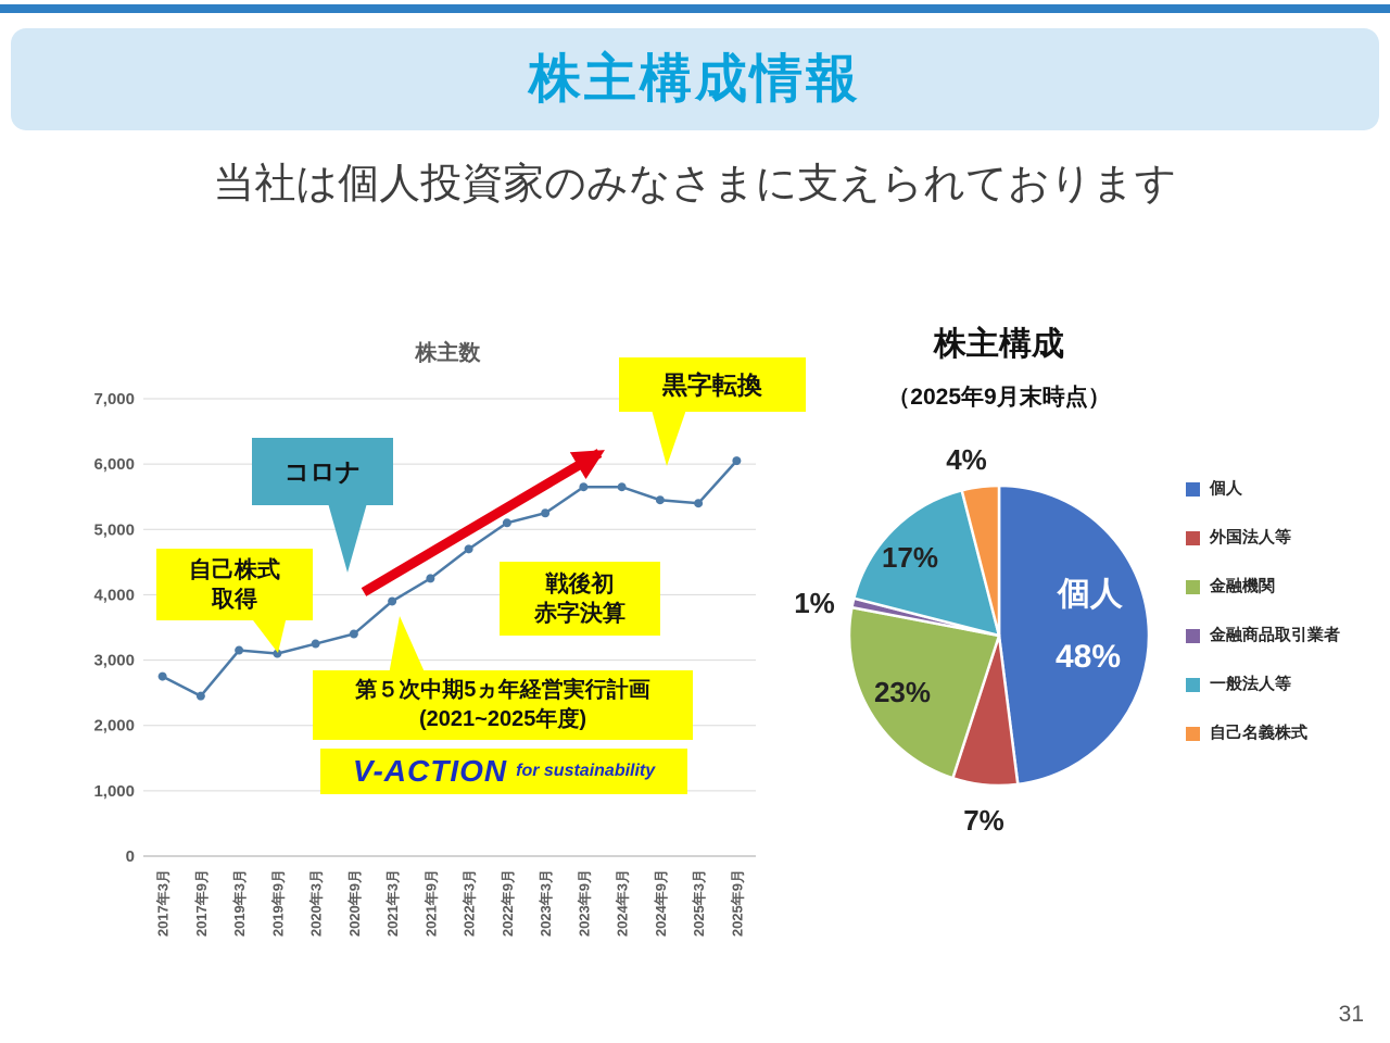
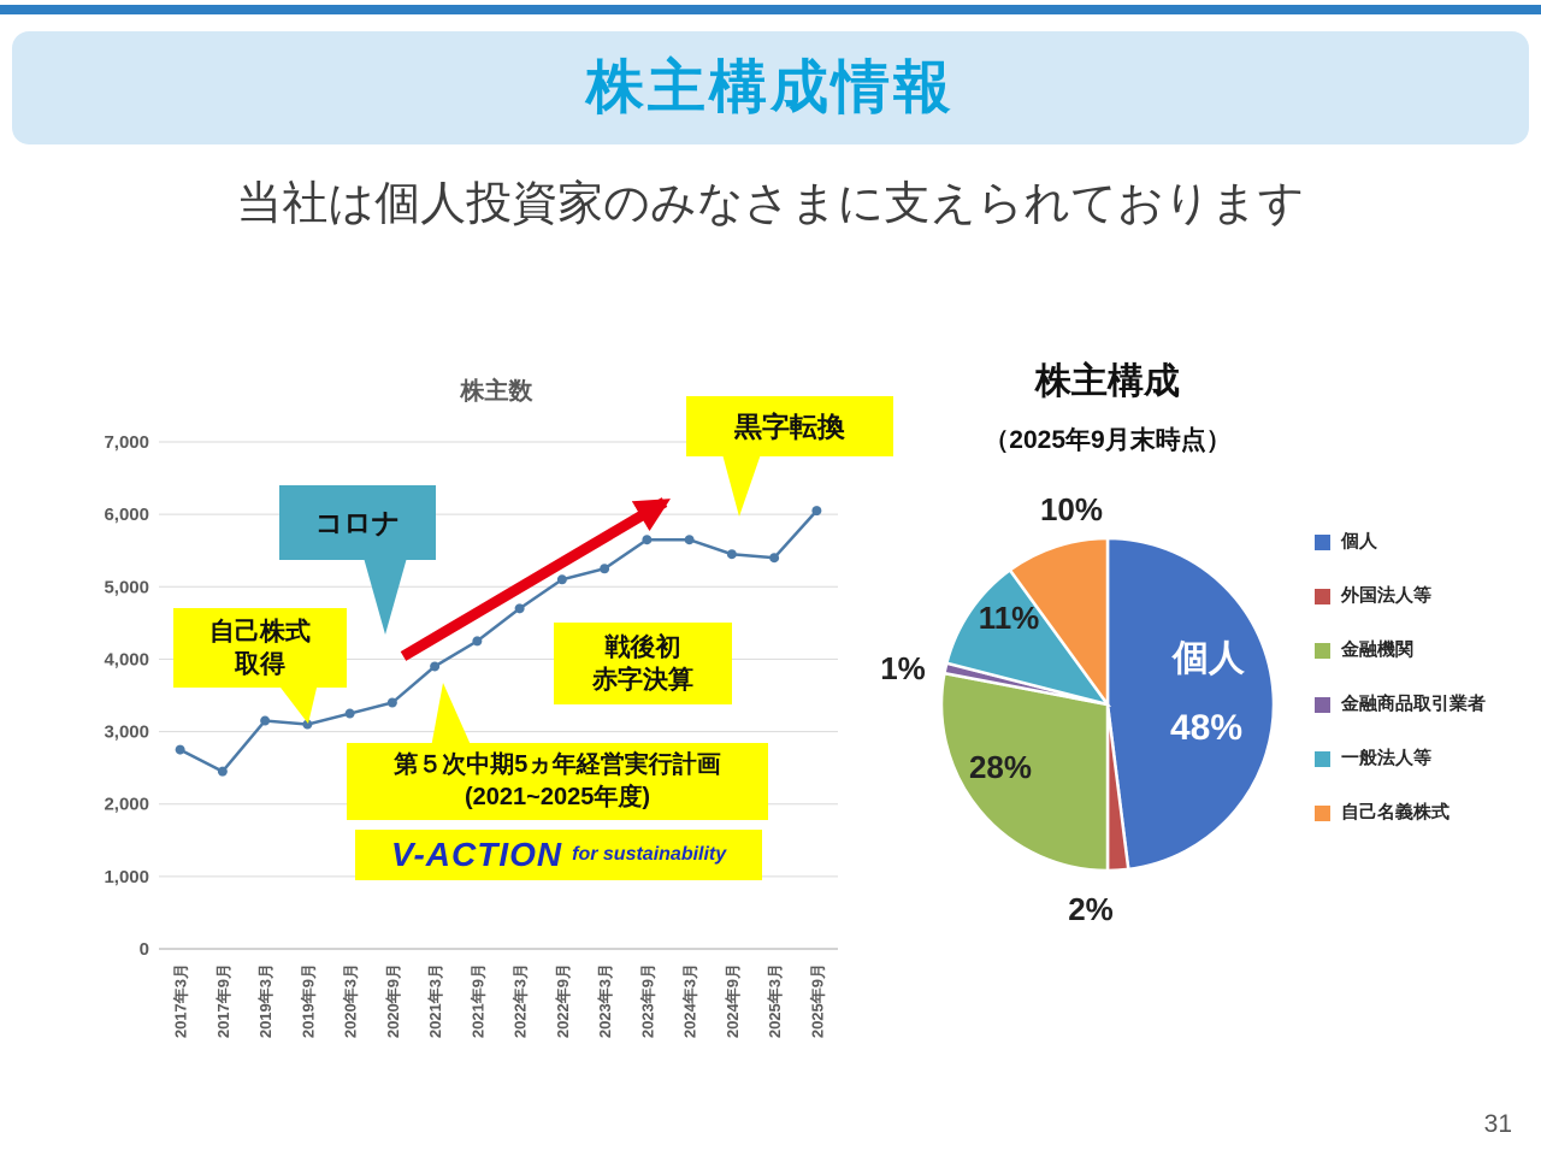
株主構成/外国法人等: 7% -> 2%
株主構成/金融機関: 23% -> 28%
株主構成/一般法人等: 17% -> 11%
株主構成/自己名義株式: 4% -> 10%
